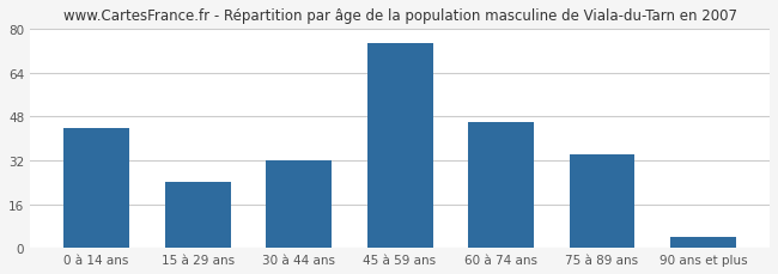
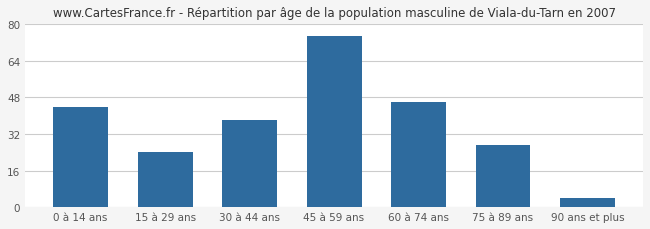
30 à 44 ans: 32 -> 38
75 à 89 ans: 34 -> 27
